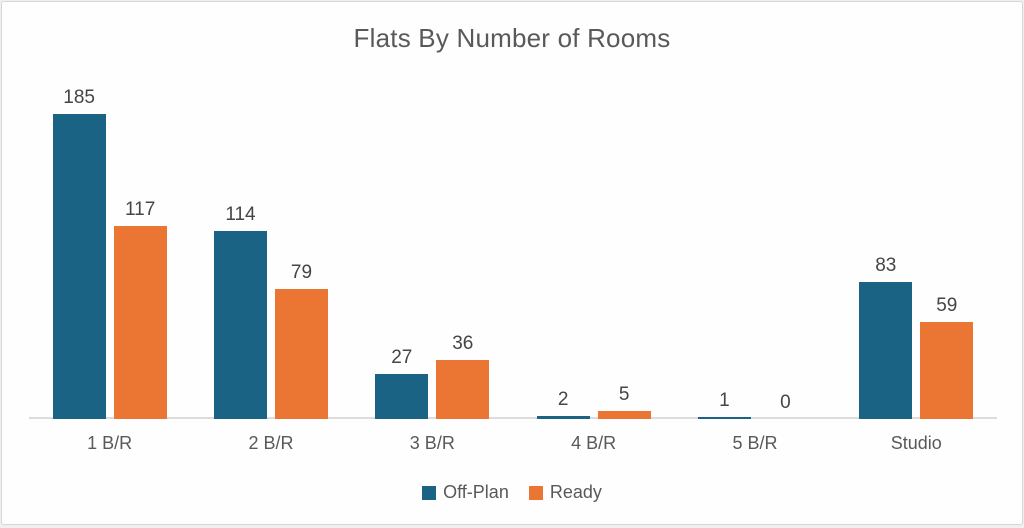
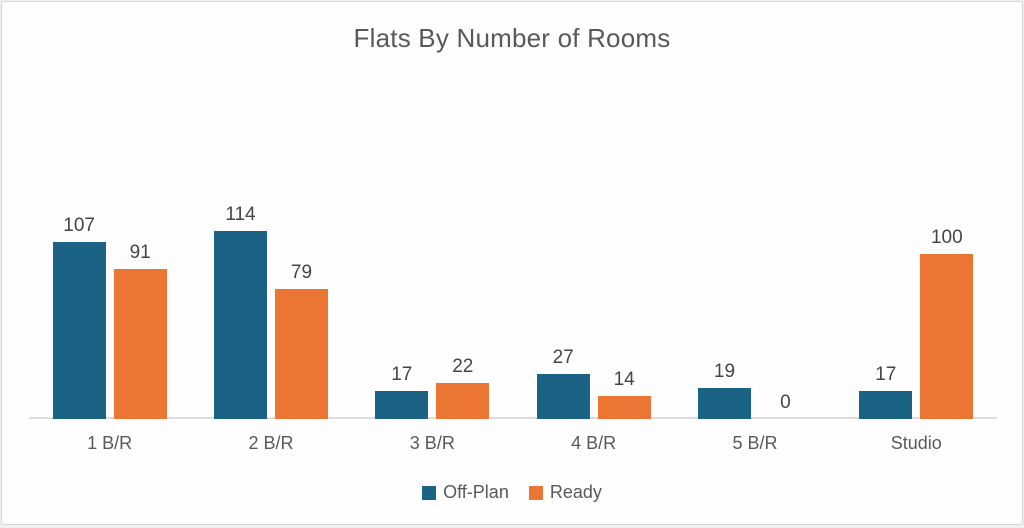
Off-Plan/1 B/R: 185 -> 107
Ready/1 B/R: 117 -> 91
Off-Plan/3 B/R: 27 -> 17
Ready/3 B/R: 36 -> 22
Off-Plan/4 B/R: 2 -> 27
Ready/4 B/R: 5 -> 14
Off-Plan/5 B/R: 1 -> 19
Off-Plan/Studio: 83 -> 17
Ready/Studio: 59 -> 100
